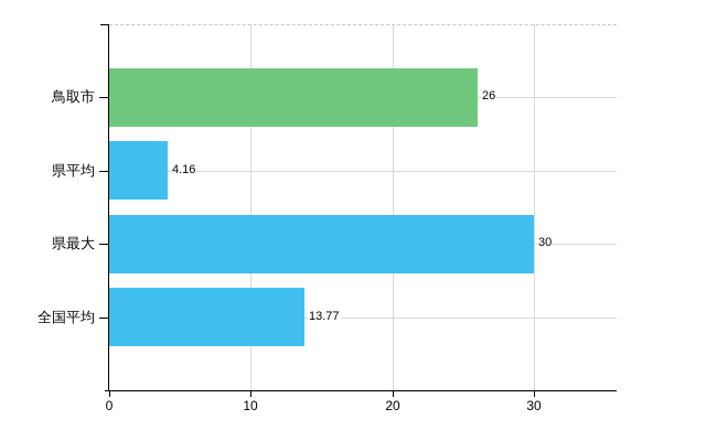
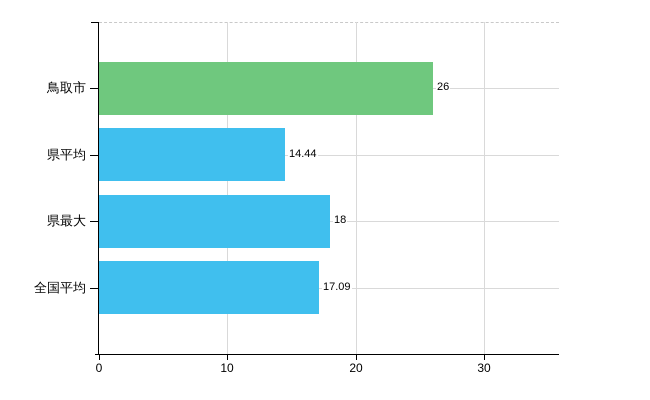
県平均: 4.16 -> 14.44
県最大: 30 -> 18
全国平均: 13.77 -> 17.09
